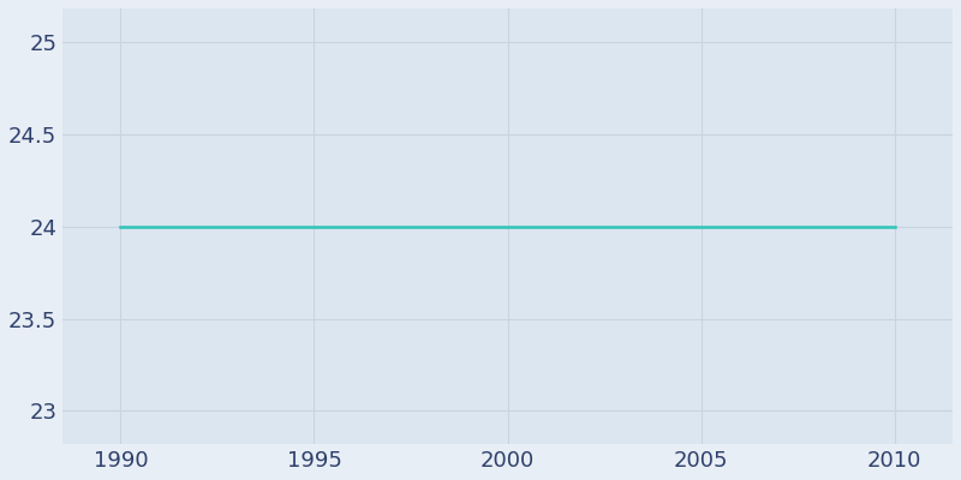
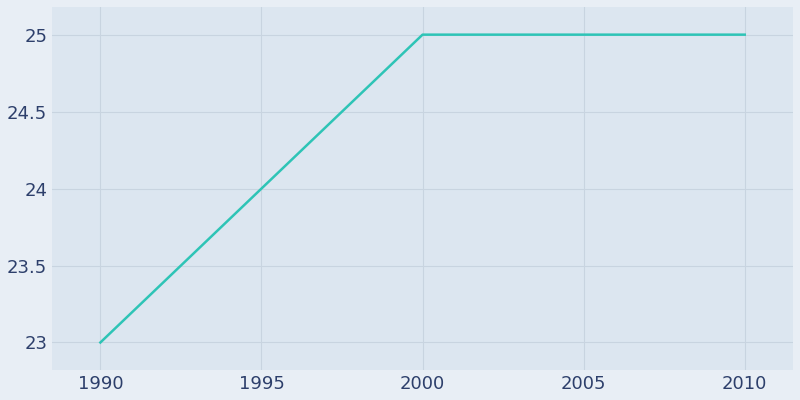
1990: 24 -> 23
2000: 24 -> 25
2010: 24 -> 25
